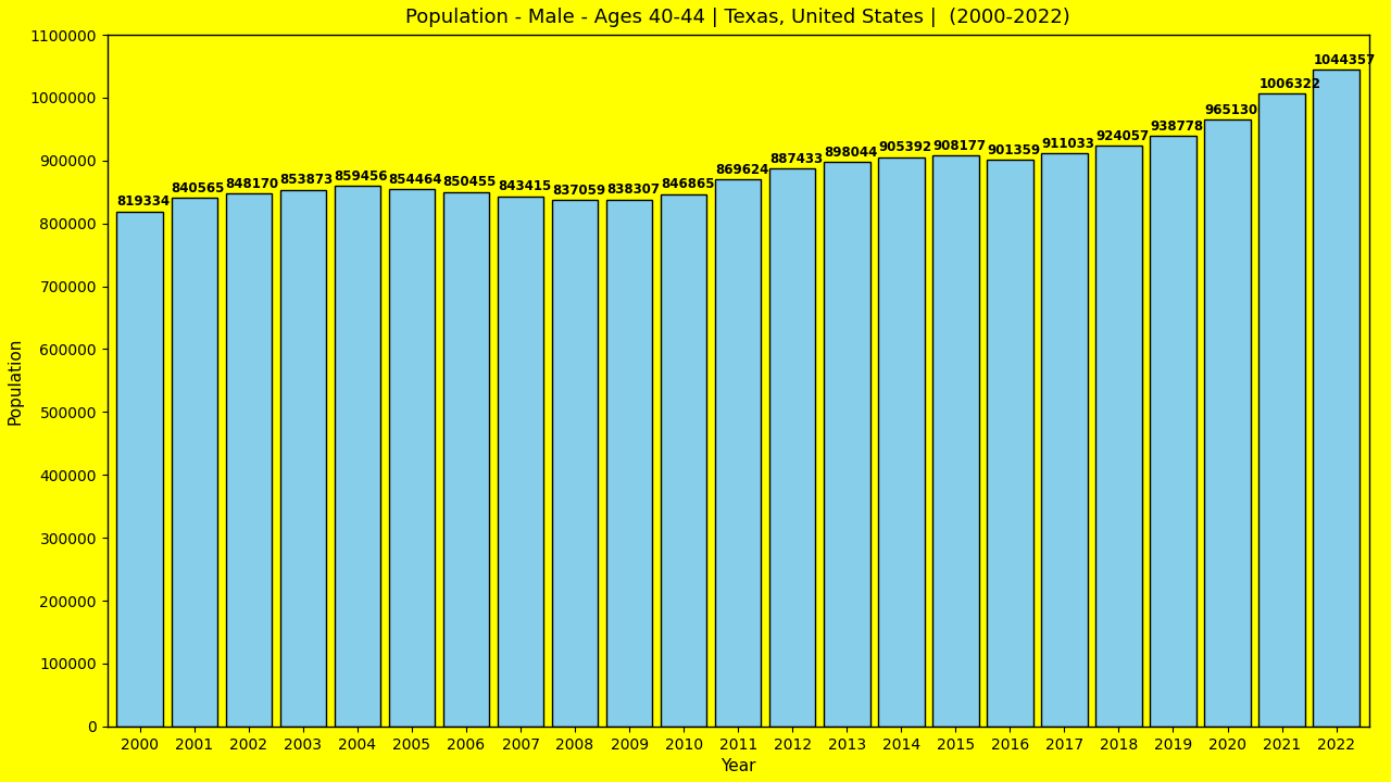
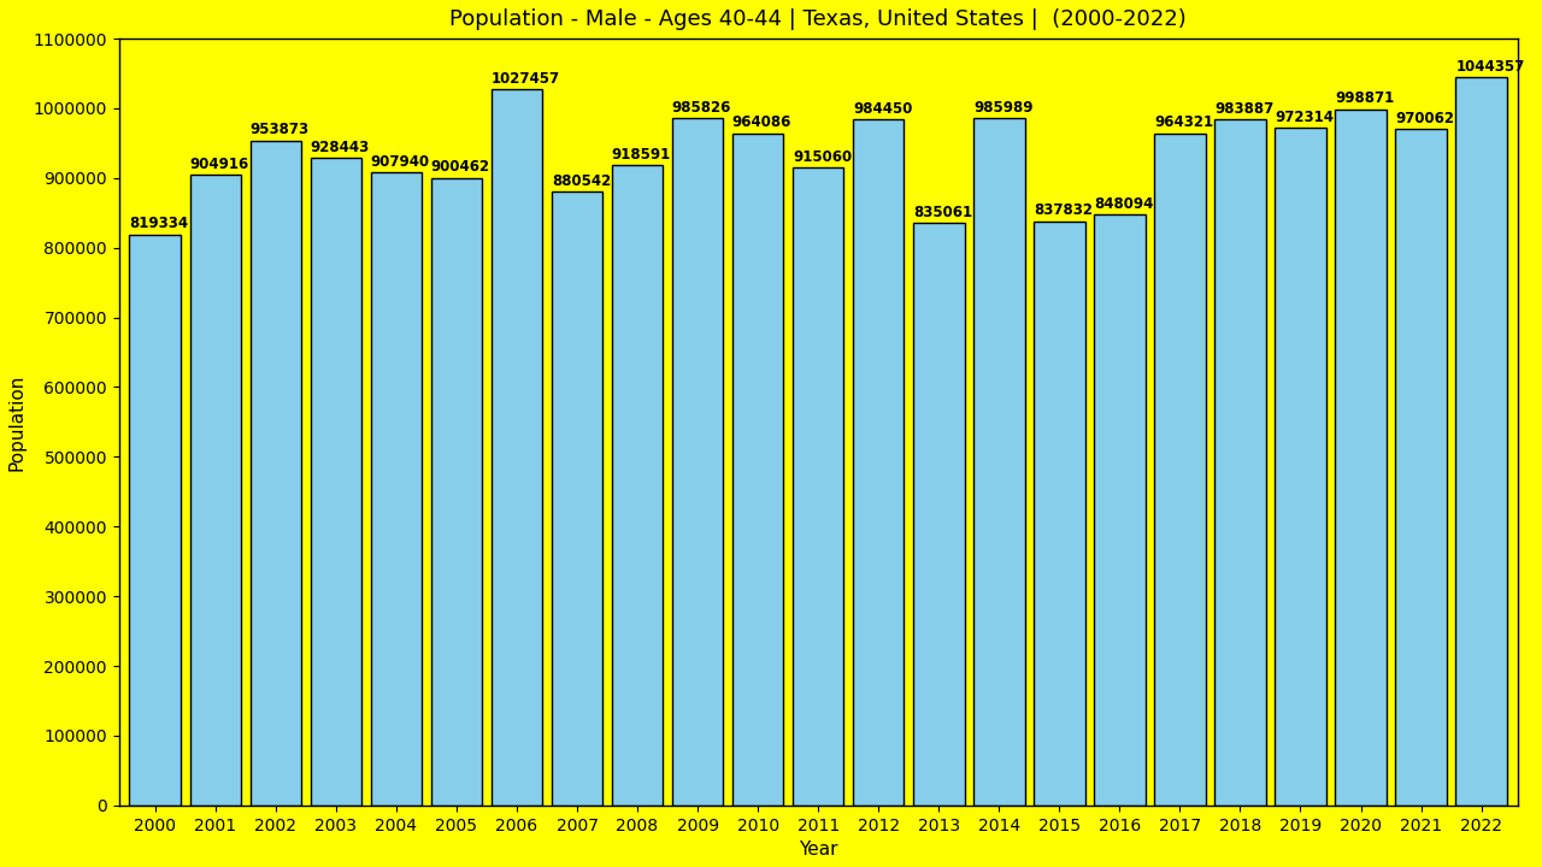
2001: 840565 -> 904916
2002: 848170 -> 953873
2003: 853873 -> 928443
2004: 859456 -> 907940
2005: 854464 -> 900462
2006: 850455 -> 1027457
2007: 843415 -> 880542
2008: 837059 -> 918591
2009: 838307 -> 985826
2010: 846865 -> 964086
2011: 869624 -> 915060
2012: 887433 -> 984450
2013: 898044 -> 835061
2014: 905392 -> 985989
2015: 908177 -> 837832
2016: 901359 -> 848094
2017: 911033 -> 964321
2018: 924057 -> 983887
2019: 938778 -> 972314
2020: 965130 -> 998871
2021: 1006322 -> 970062
